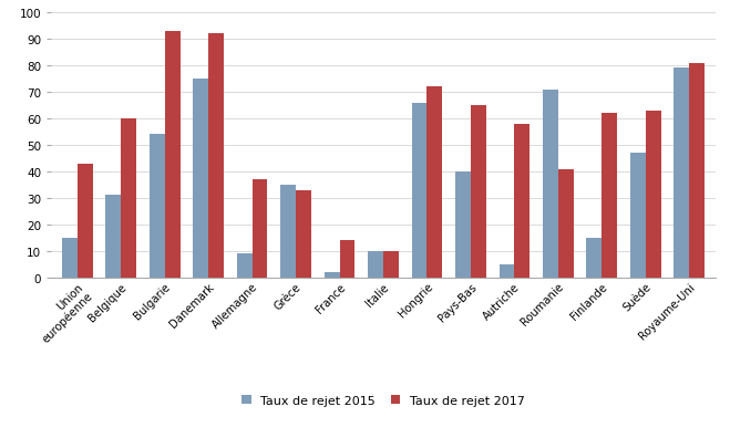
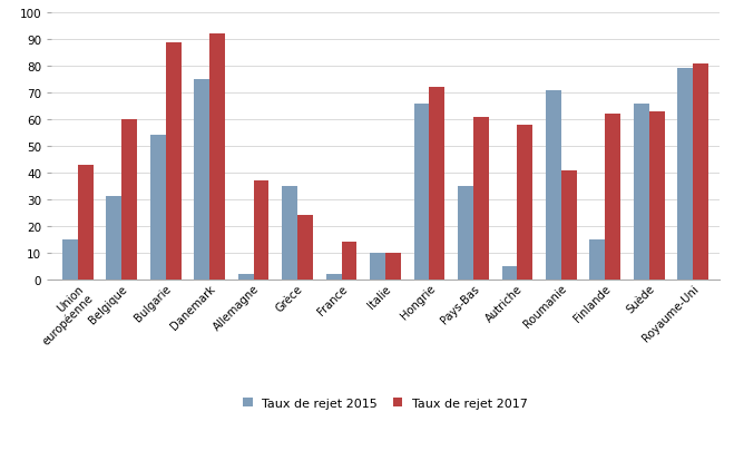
Taux de rejet 2017/Bulgarie: 93 -> 89
Taux de rejet 2015/Allemagne: 9 -> 2
Taux de rejet 2017/Grèce: 33 -> 24
Taux de rejet 2015/Pays-Bas: 40 -> 35
Taux de rejet 2017/Pays-Bas: 65 -> 61
Taux de rejet 2015/Suède: 47 -> 66
